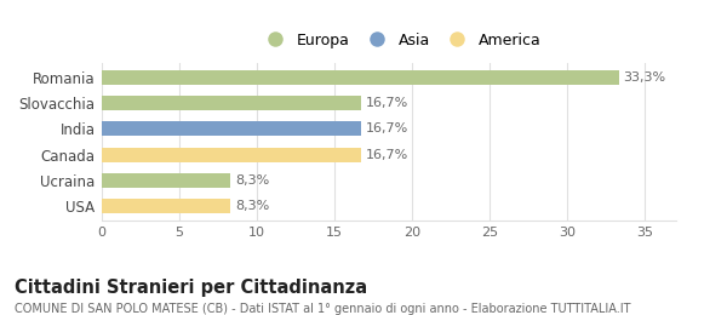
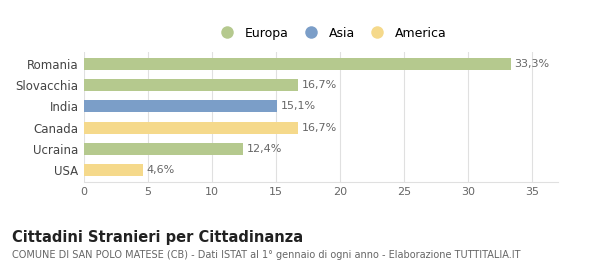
India: 16,7% -> 15,1%
Ucraina: 8,3% -> 12,4%
USA: 8,3% -> 4,6%
